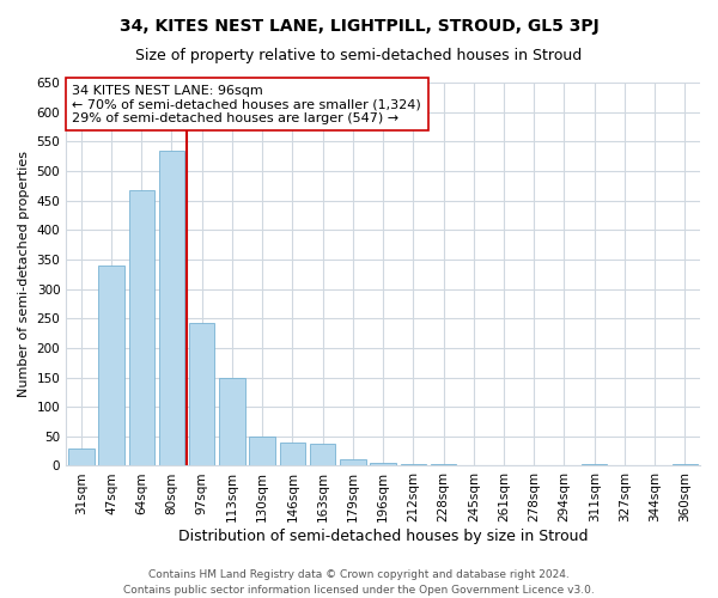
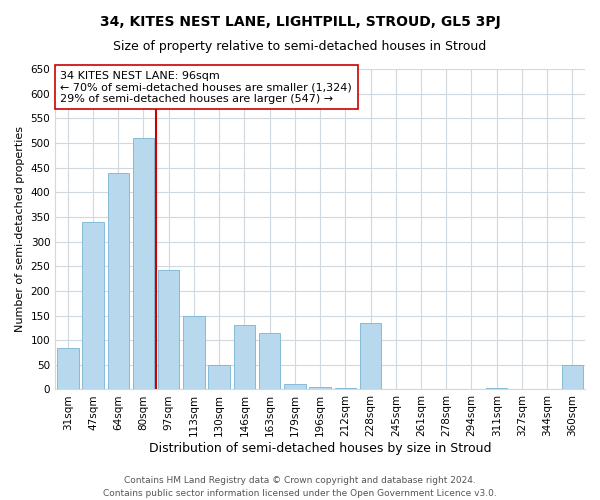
31sqm: 30 -> 85
64sqm: 468 -> 440
80sqm: 535 -> 510
146sqm: 39 -> 130
163sqm: 38 -> 115
228sqm: 2 -> 135
360sqm: 2 -> 50
